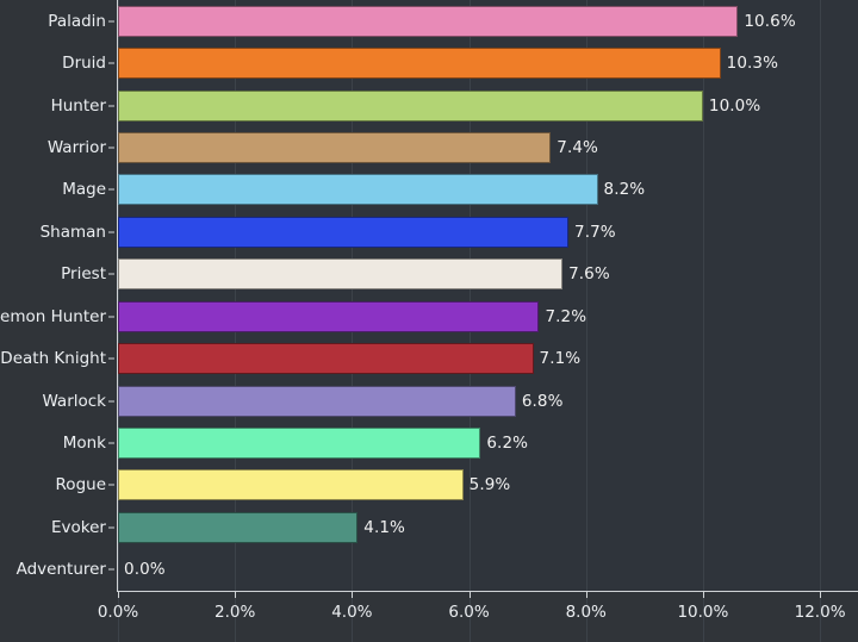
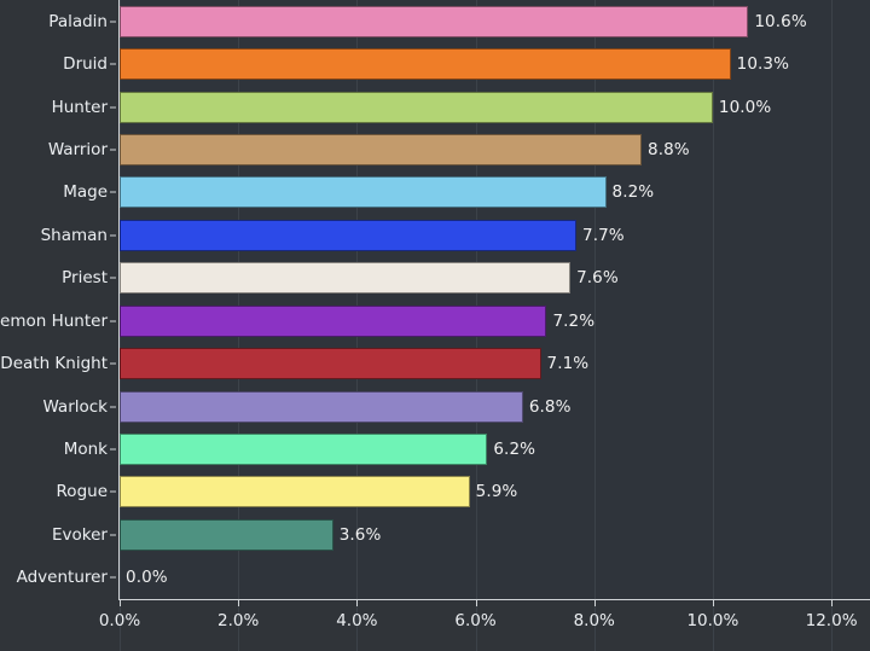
Warrior: 7.4% -> 8.8%
Evoker: 4.1% -> 3.6%
